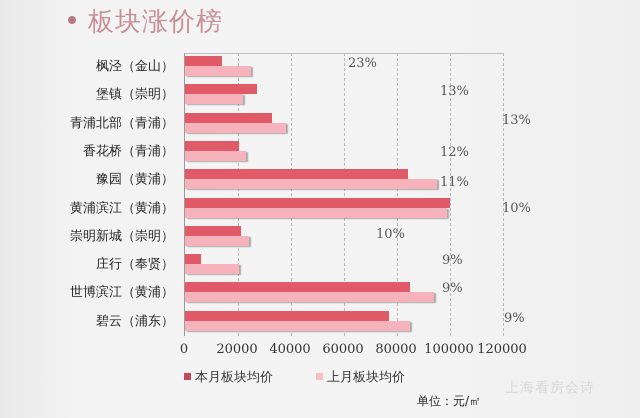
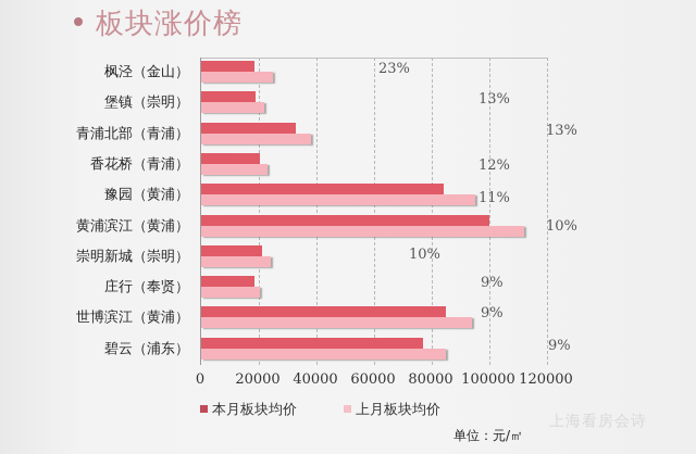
本月板块均价/枫泾（金山）: 14000 -> 18000
本月板块均价/堡镇（崇明）: 27000 -> 19000
上月板块均价/黄浦滨江（黄浦）: 99000 -> 112000
本月板块均价/庄行（奉贤）: 6000 -> 18000
